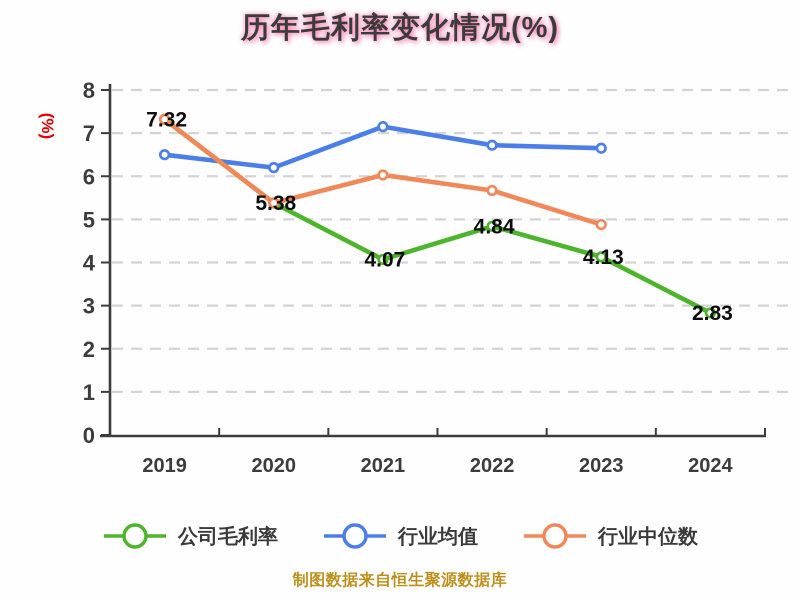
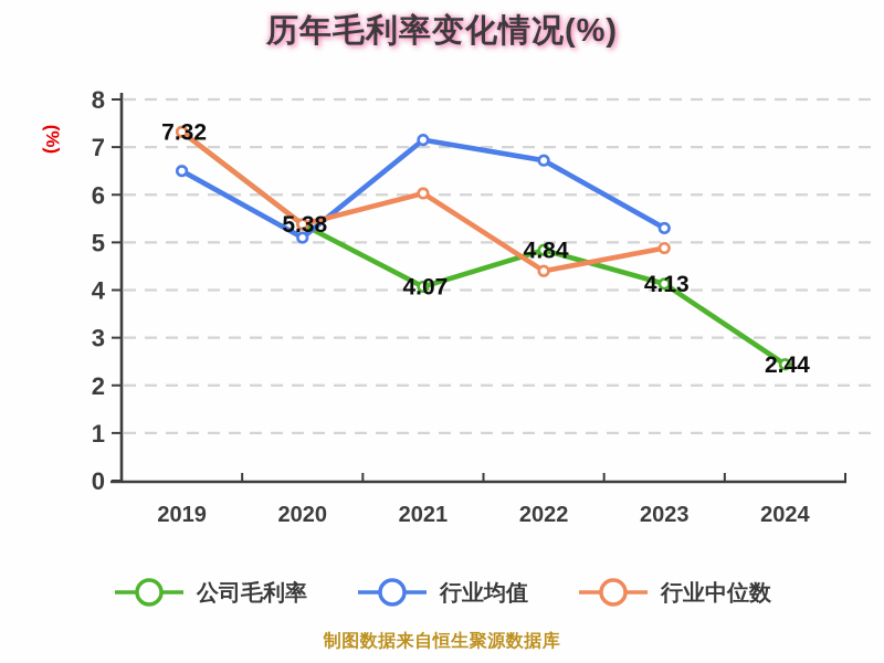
行业均值/2020: 6.2 -> 5.1
行业中位数/2022: 5.7 -> 4.4
行业均值/2023: 6.7 -> 5.3
公司毛利率/2024: 2.83 -> 2.44
